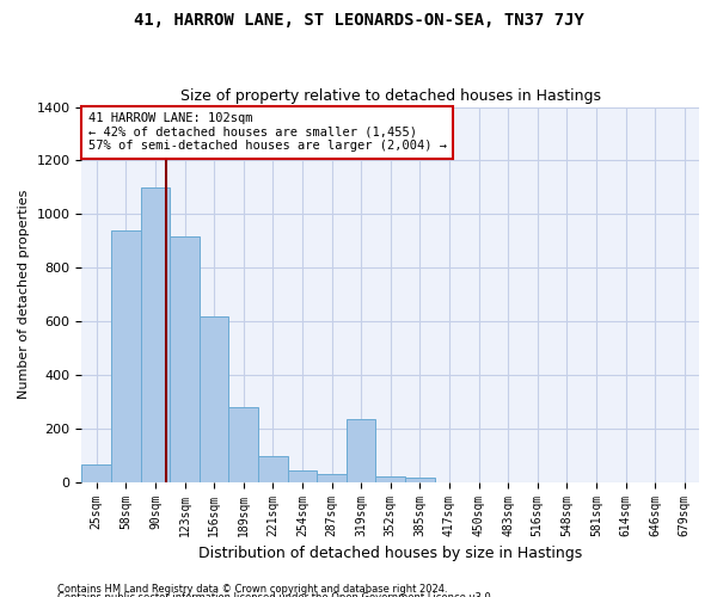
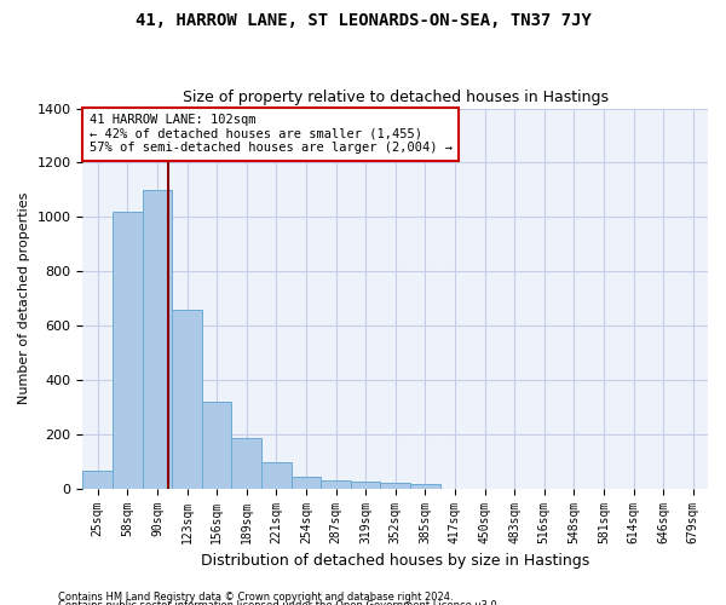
58sqm: 940 -> 1020
123sqm: 915 -> 660
156sqm: 620 -> 320
189sqm: 280 -> 185
319sqm: 235 -> 25
